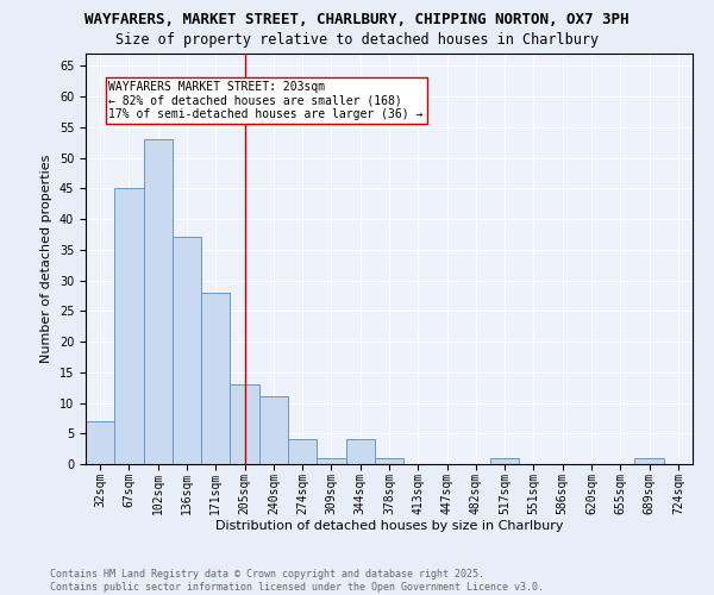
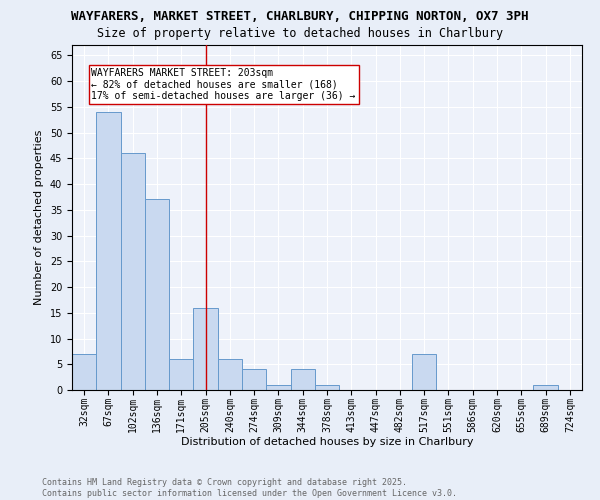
67sqm: 45 -> 54
102sqm: 53 -> 46
171sqm: 28 -> 6
205sqm: 13 -> 16
240sqm: 11 -> 6
517sqm: 1 -> 7
